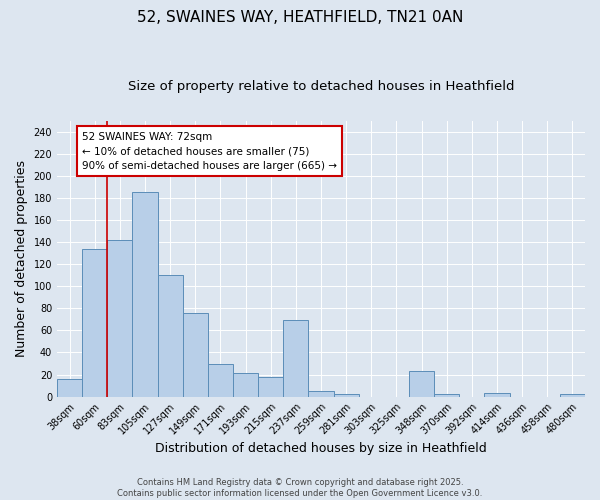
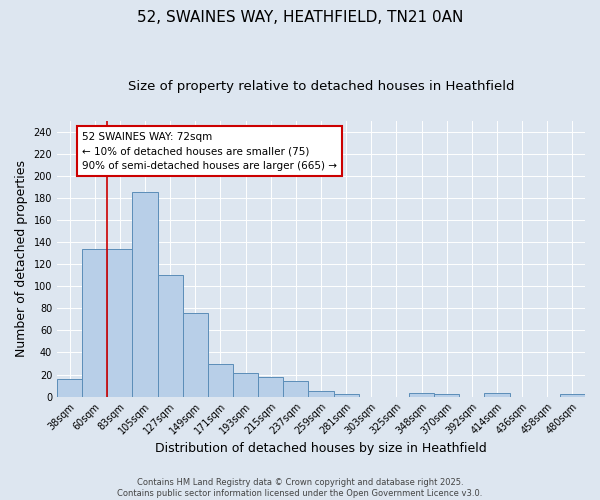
83sqm: 142 -> 134
237sqm: 69 -> 14
348sqm: 23 -> 3
